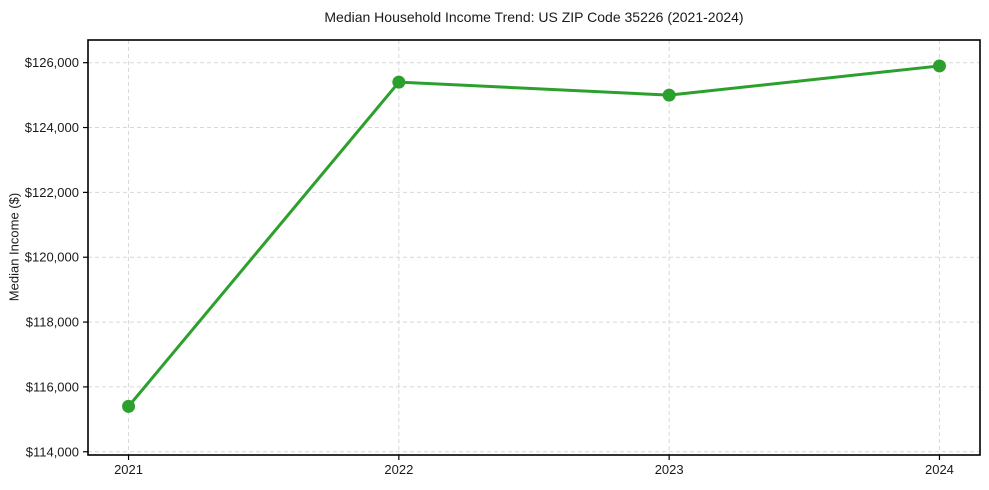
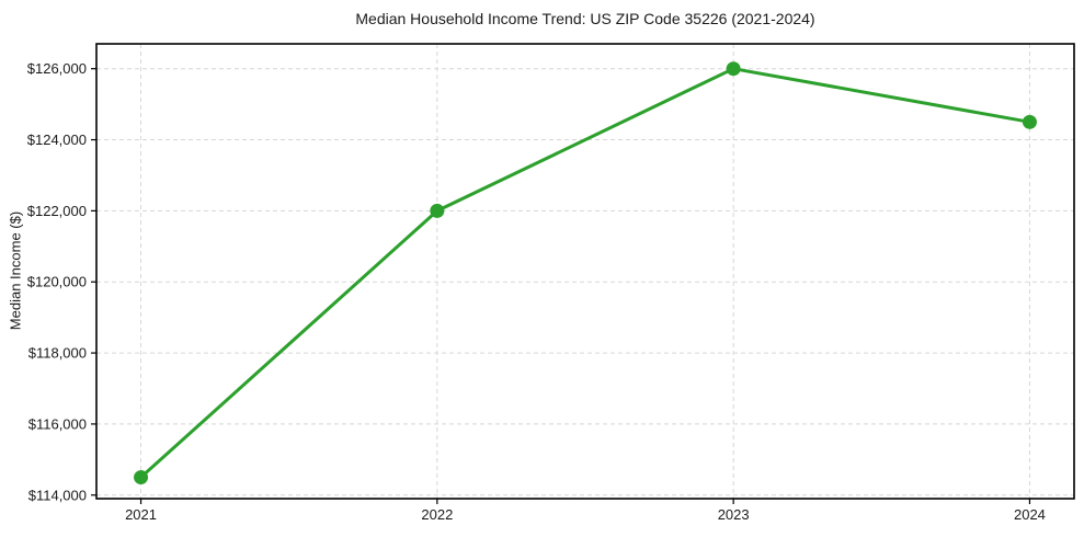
2021: $115400 -> $114500
2022: $125400 -> $122000
2023: $125000 -> $126000
2024: $125900 -> $124500
